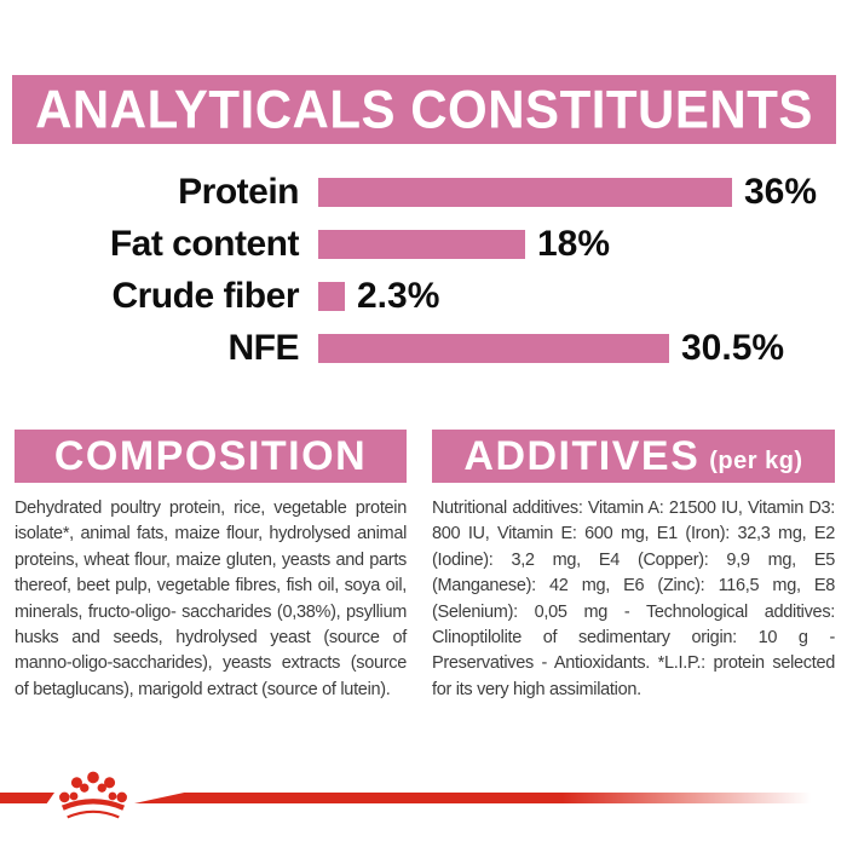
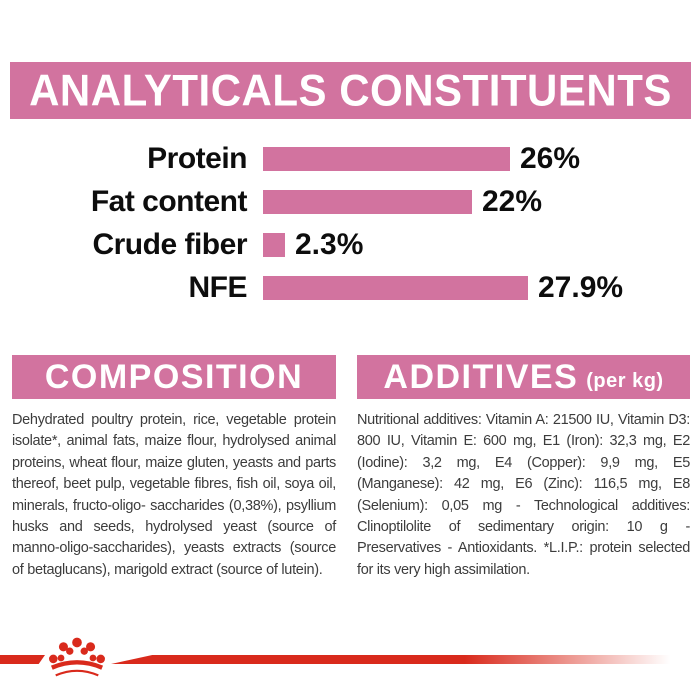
Protein: 36% -> 26%
Fat content: 18% -> 22%
NFE: 30.5% -> 27.9%
